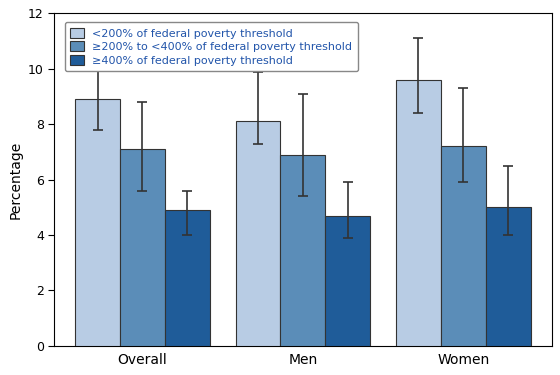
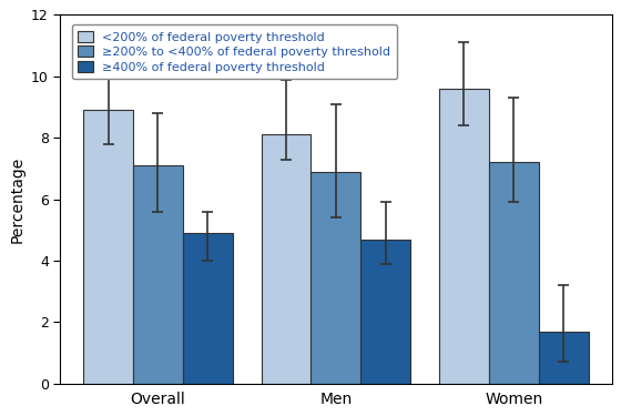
≥400% of federal poverty threshold/Women: 5.0 -> 1.7
